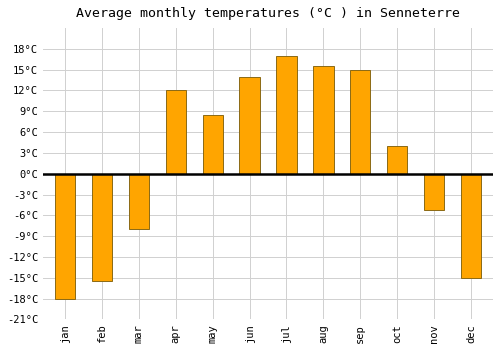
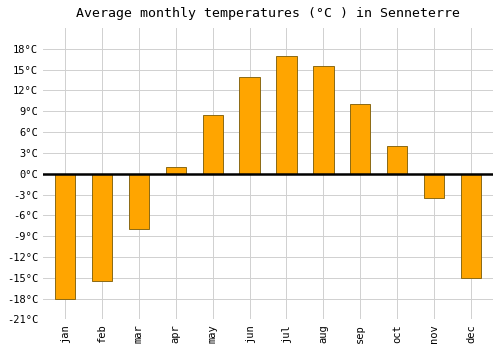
apr: 12.0°C -> 1.0°C
sep: 15.0°C -> 10.0°C
nov: -5.2°C -> -3.5°C
